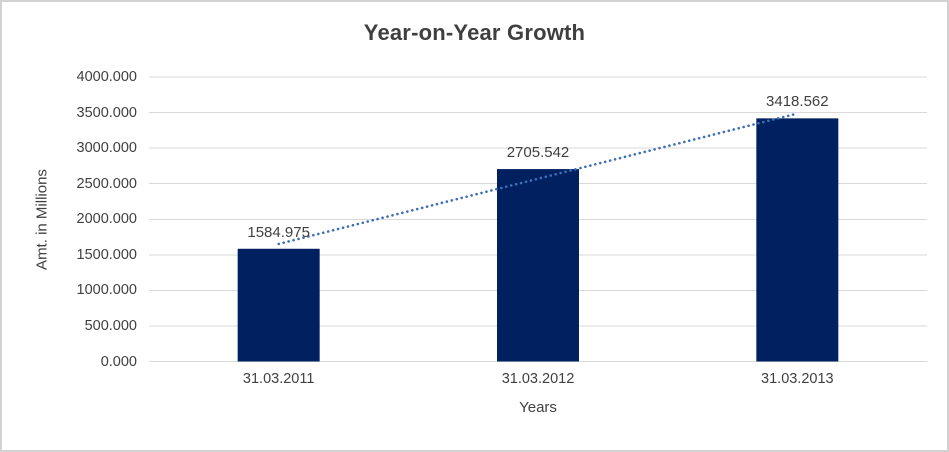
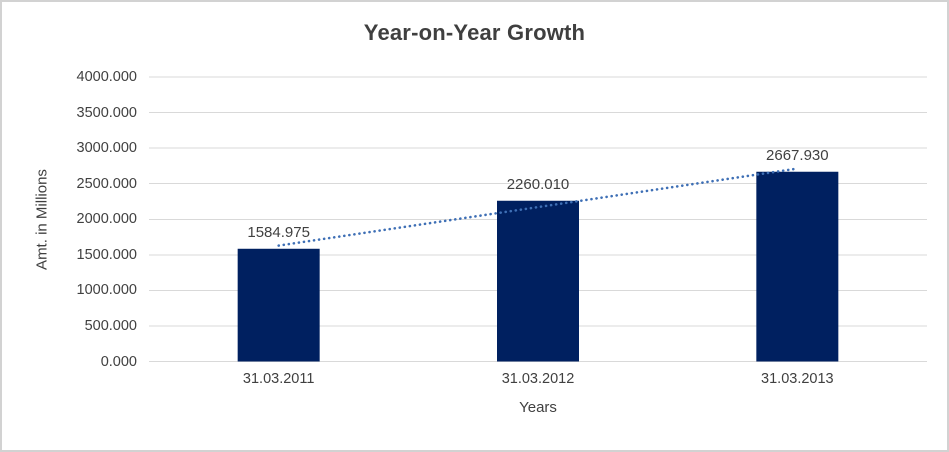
31.03.2012: 2705.542 -> 2260.010
31.03.2013: 3418.562 -> 2667.930
